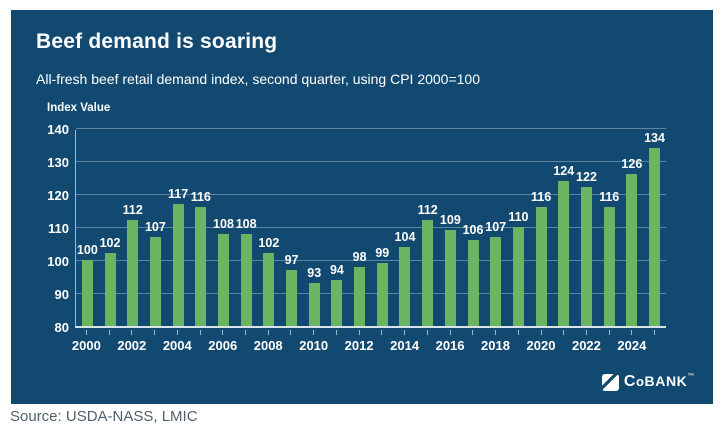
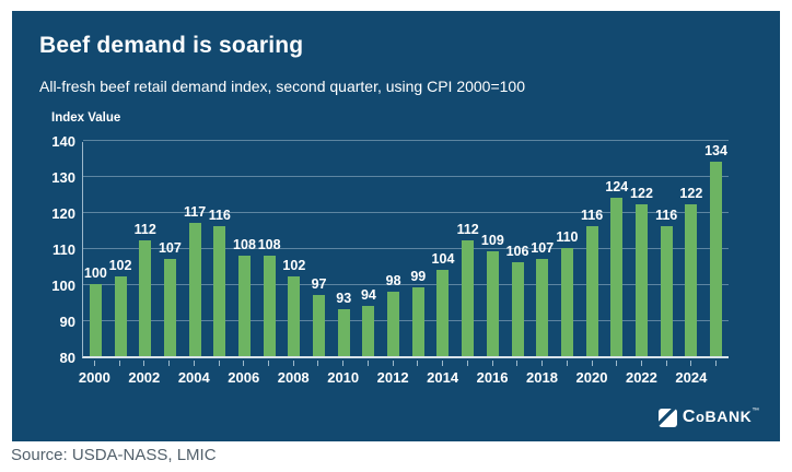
2024: 126 -> 122
